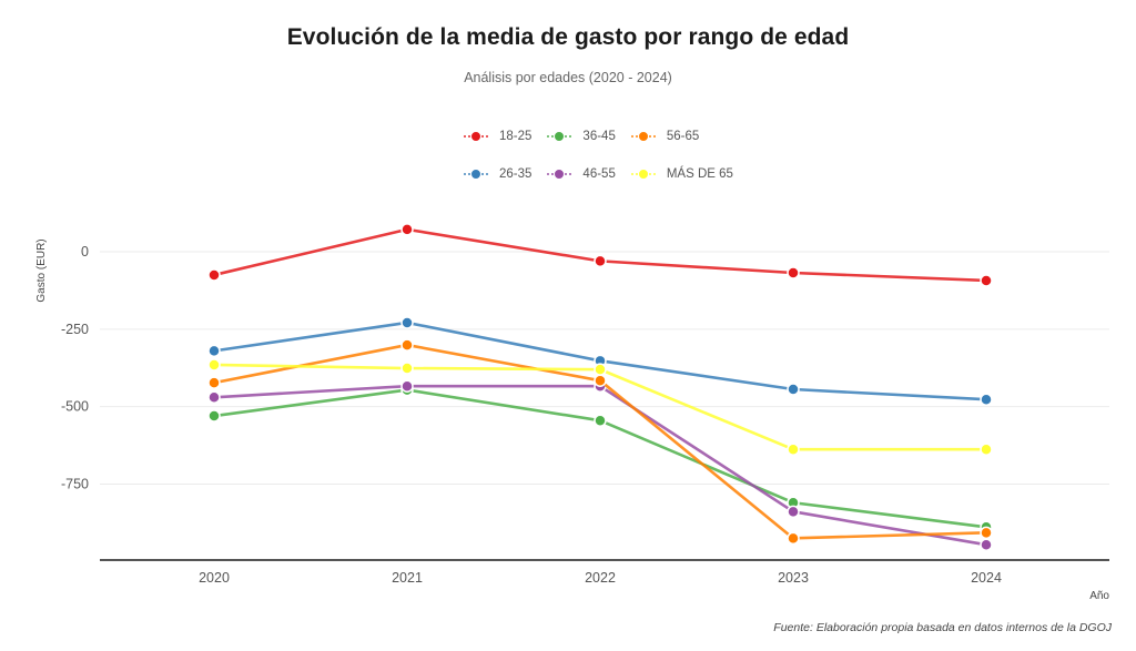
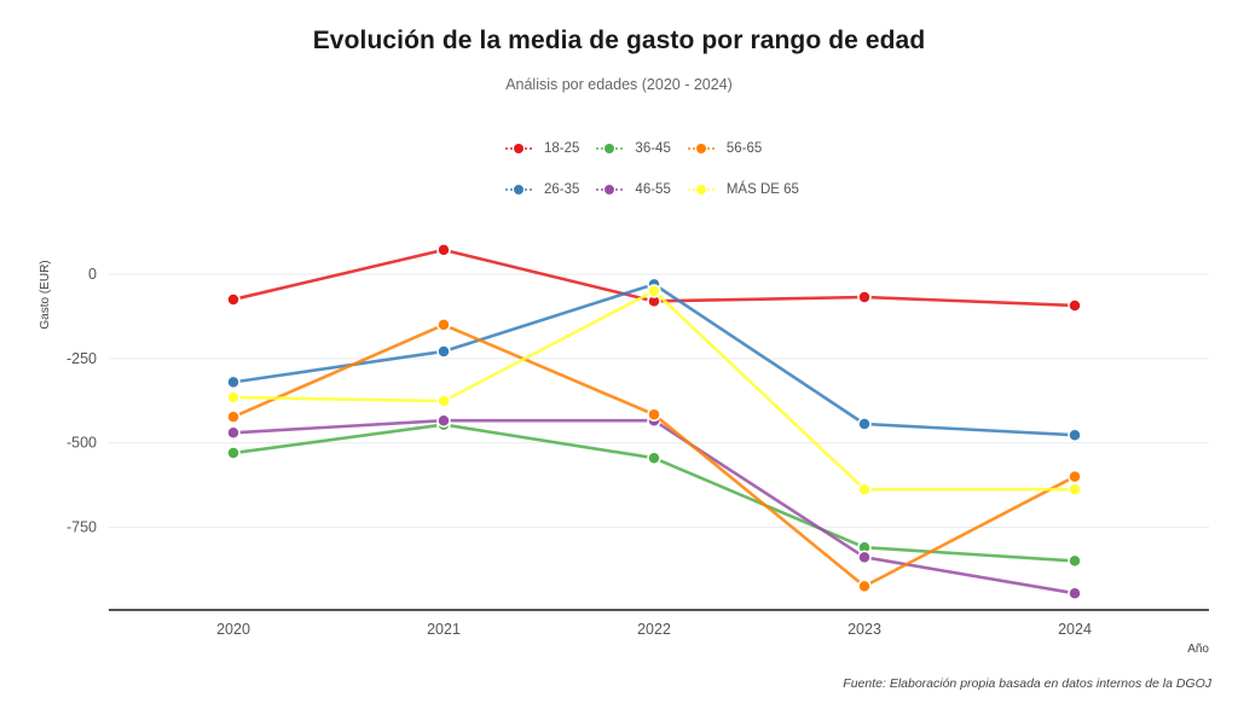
56-65/2021: -300 -> -150
18-25/2022: -30 -> -80
26-35/2022: -350 -> -30
MÁS DE 65/2022: -380 -> -50
36-45/2024: -890 -> -850
56-65/2024: -910 -> -600
